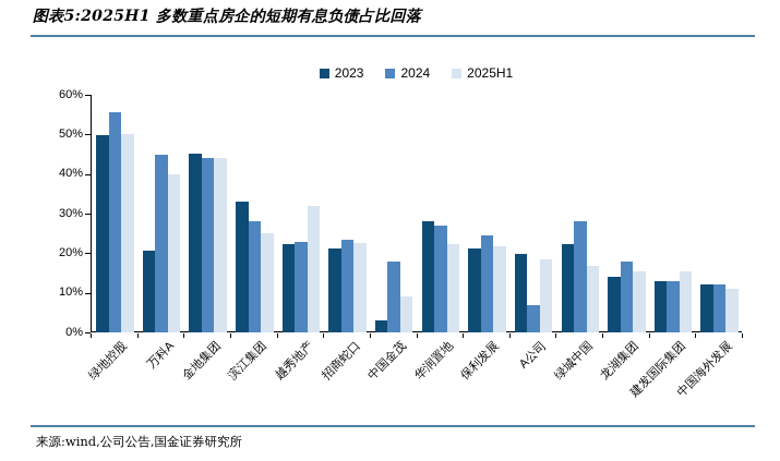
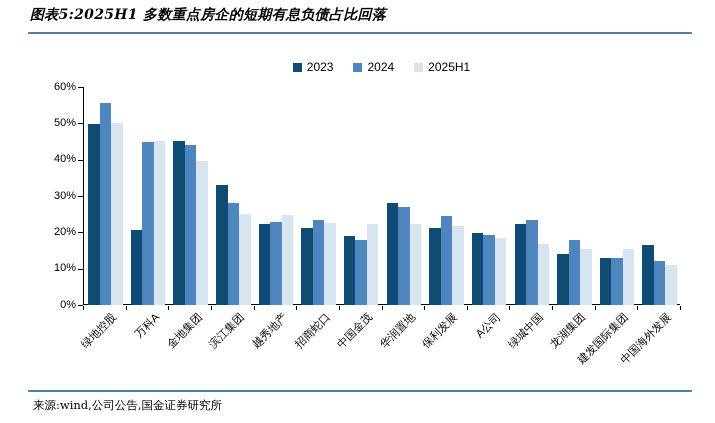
2025H1/万科A: 40% -> 45%
2025H1/金地集团: 44% -> 40%
2025H1/越秀地产: 32% -> 25%
2023/中国金茂: 3% -> 19%
2025H1/中国金茂: 9% -> 22%
2024/A公司: 7% -> 19%
2024/绿城中国: 28% -> 23%
2023/中国海外发展: 12% -> 16%
